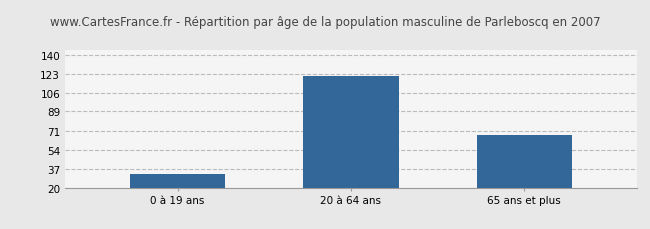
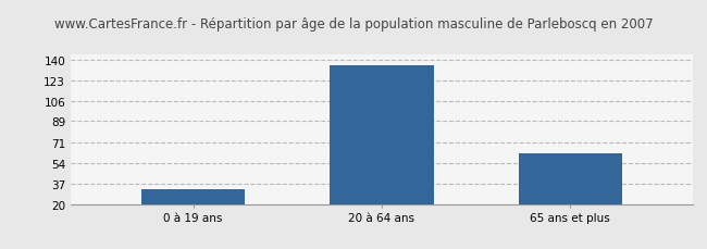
20 à 64 ans: 121 -> 136
65 ans et plus: 68 -> 62
